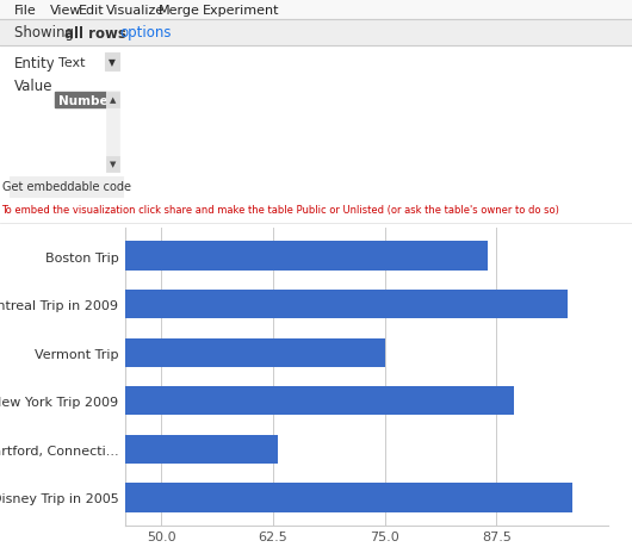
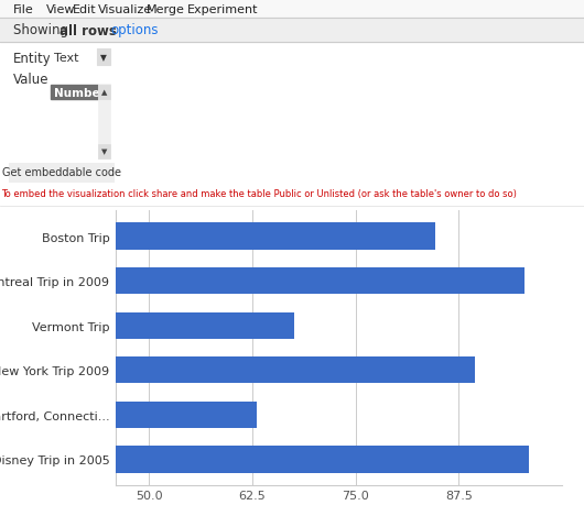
Boston Trip: 86.5 -> 84.6
Vermont Trip: 75.0 -> 67.6
